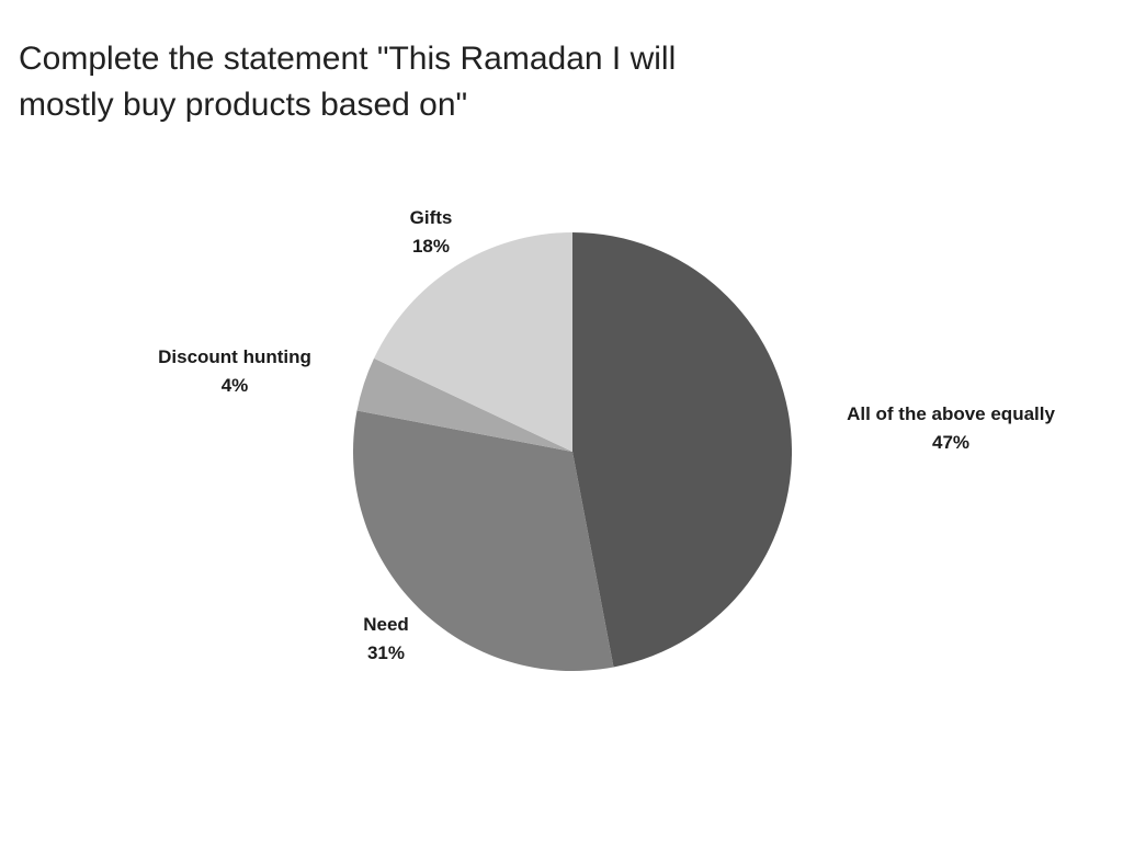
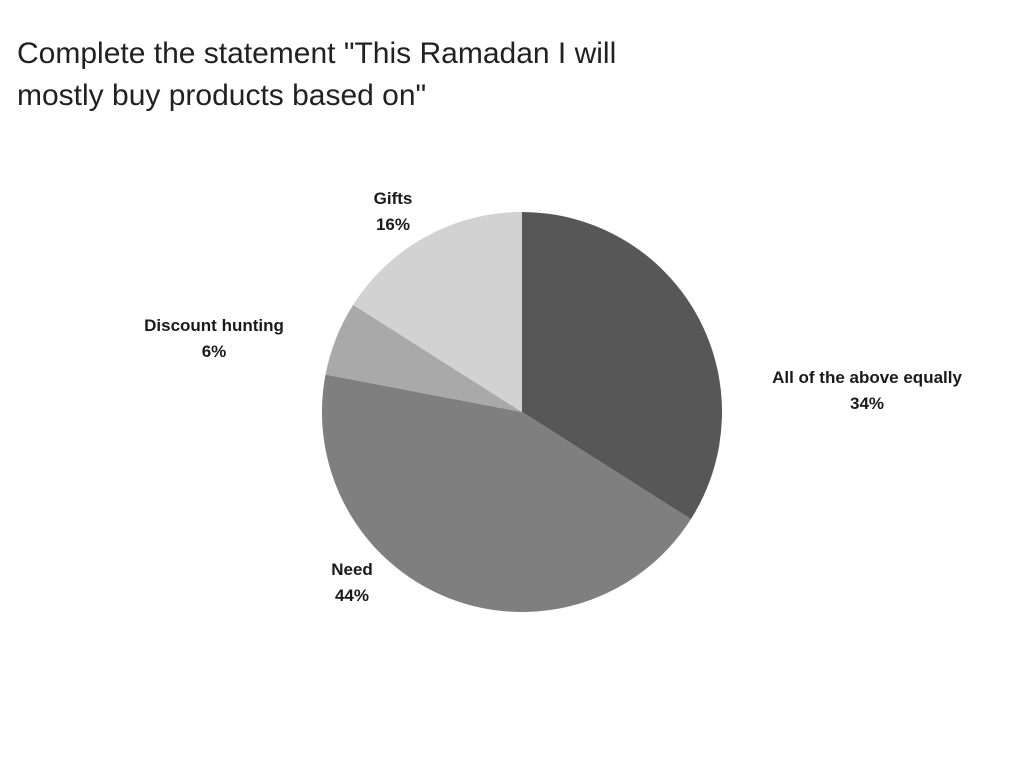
All of the above equally: 47% -> 34%
Need: 31% -> 44%
Discount hunting: 4% -> 6%
Gifts: 18% -> 16%
